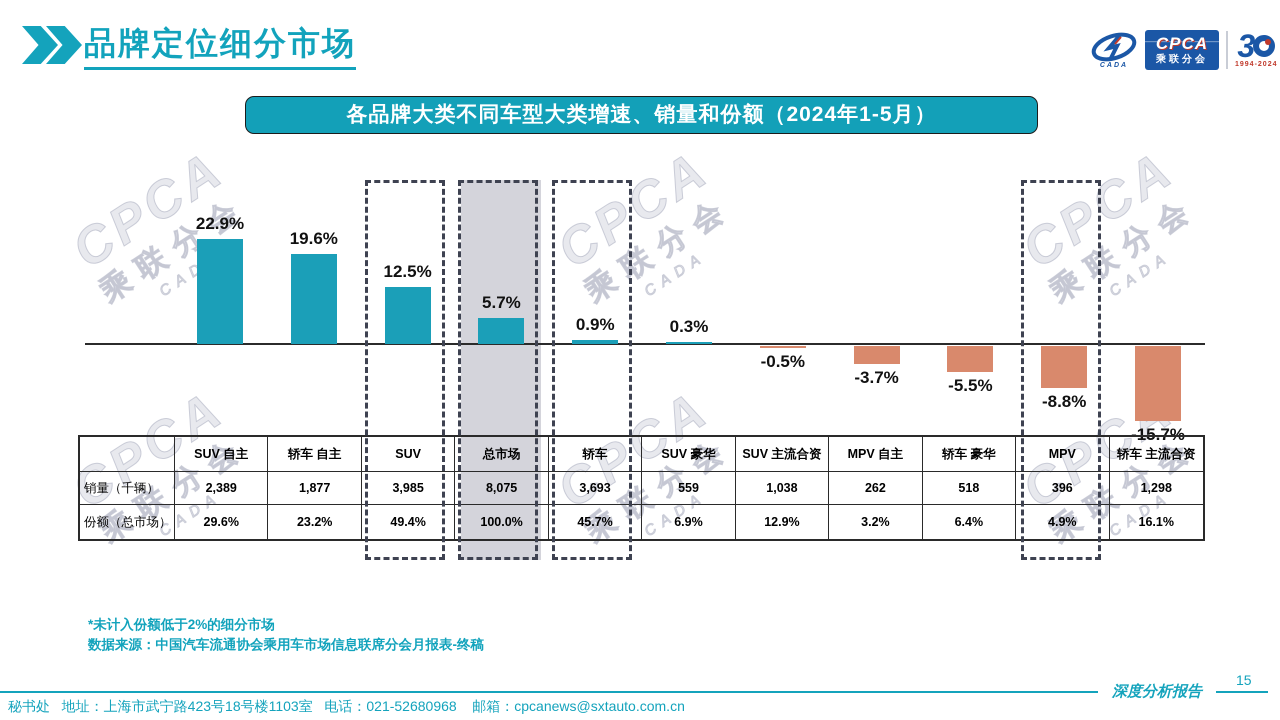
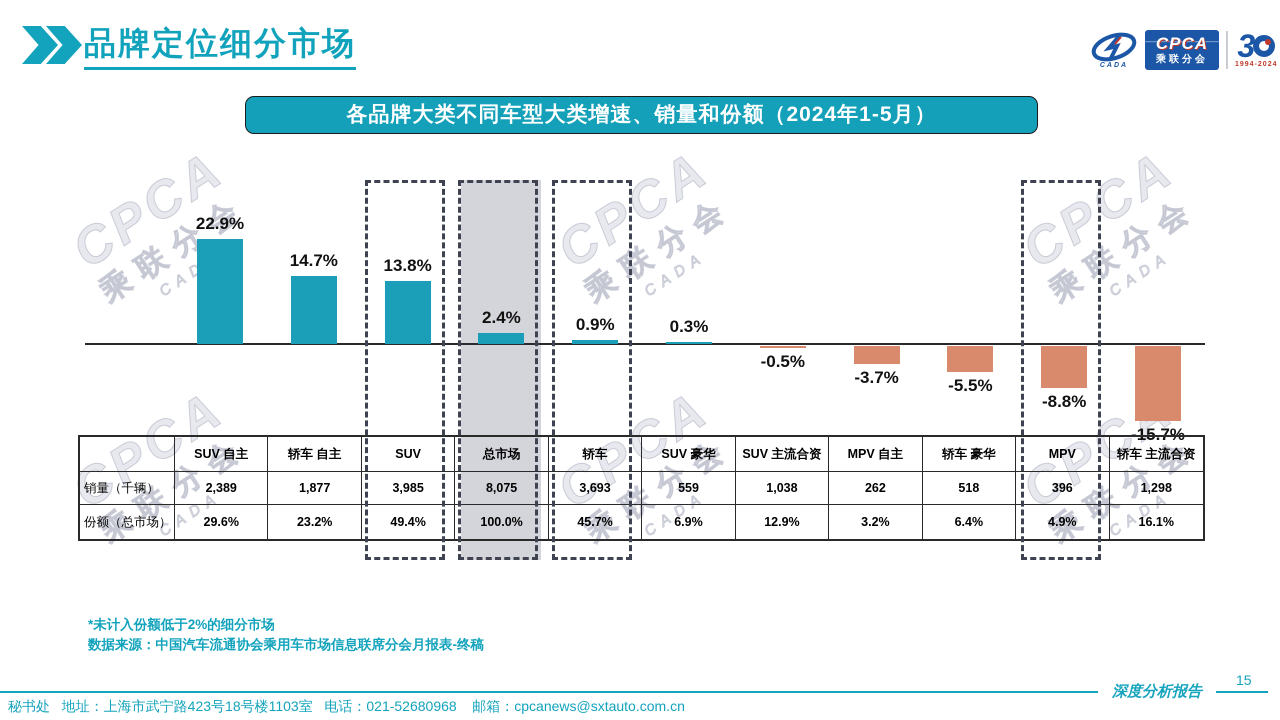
轿车 自主: 19.6% -> 14.7%
SUV: 12.5% -> 13.8%
总市场: 5.7% -> 2.4%
